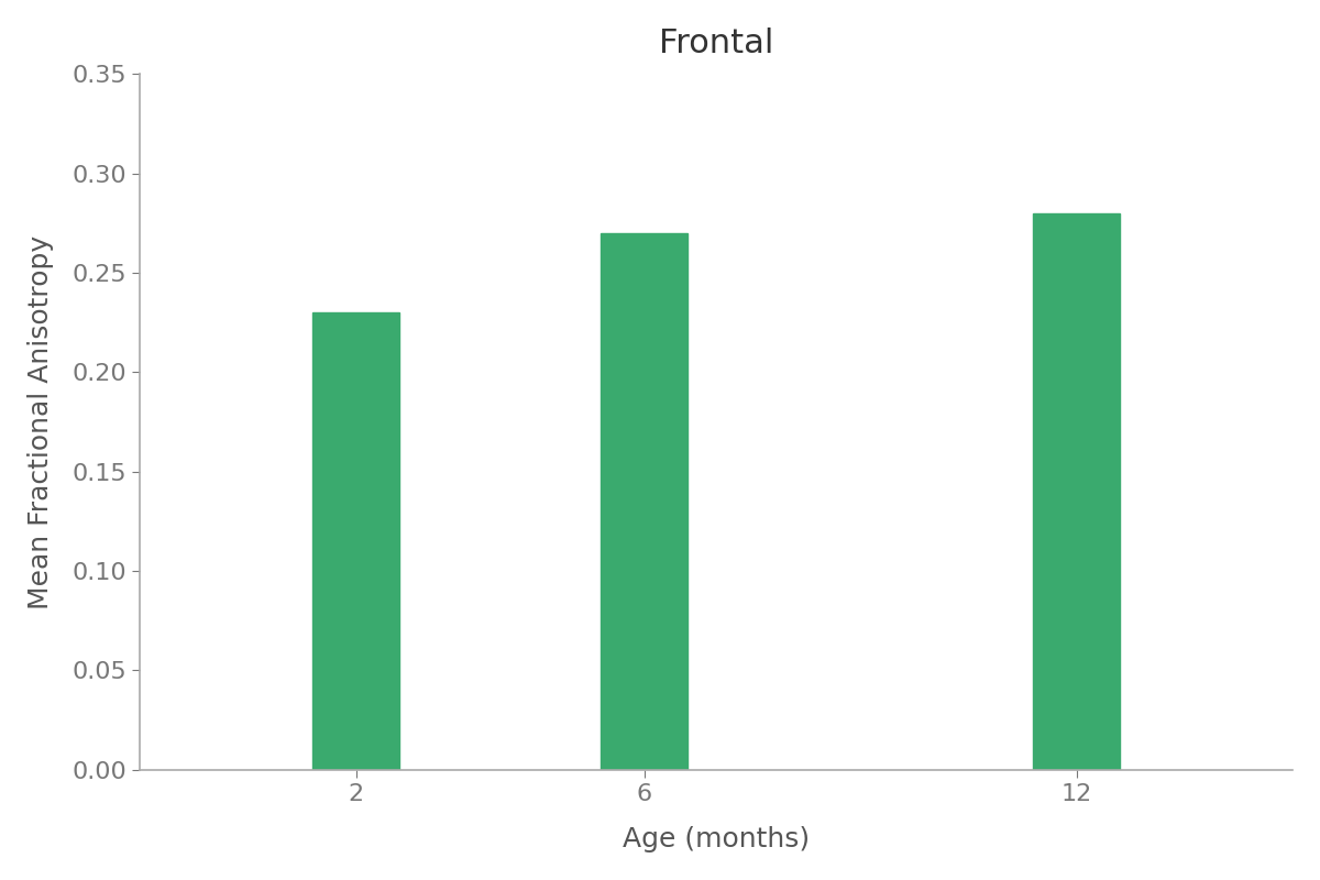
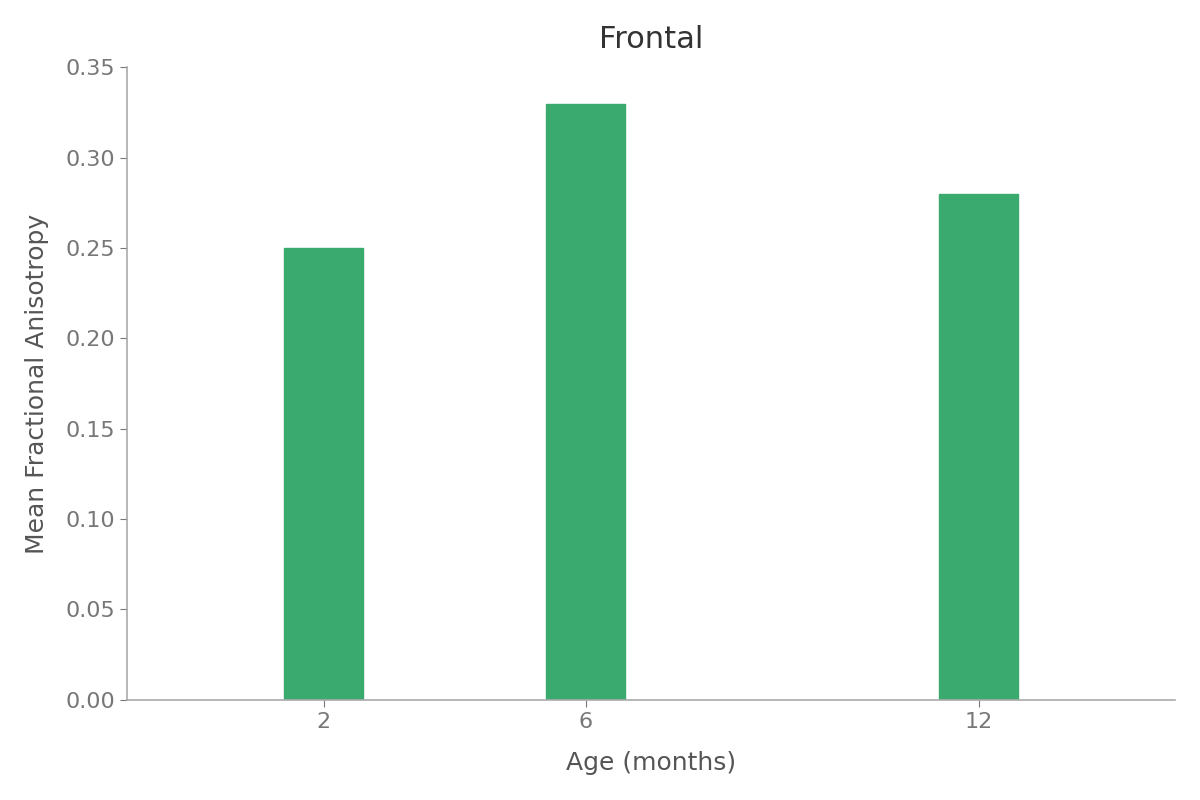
2: 0.23 -> 0.25
6: 0.27 -> 0.33
